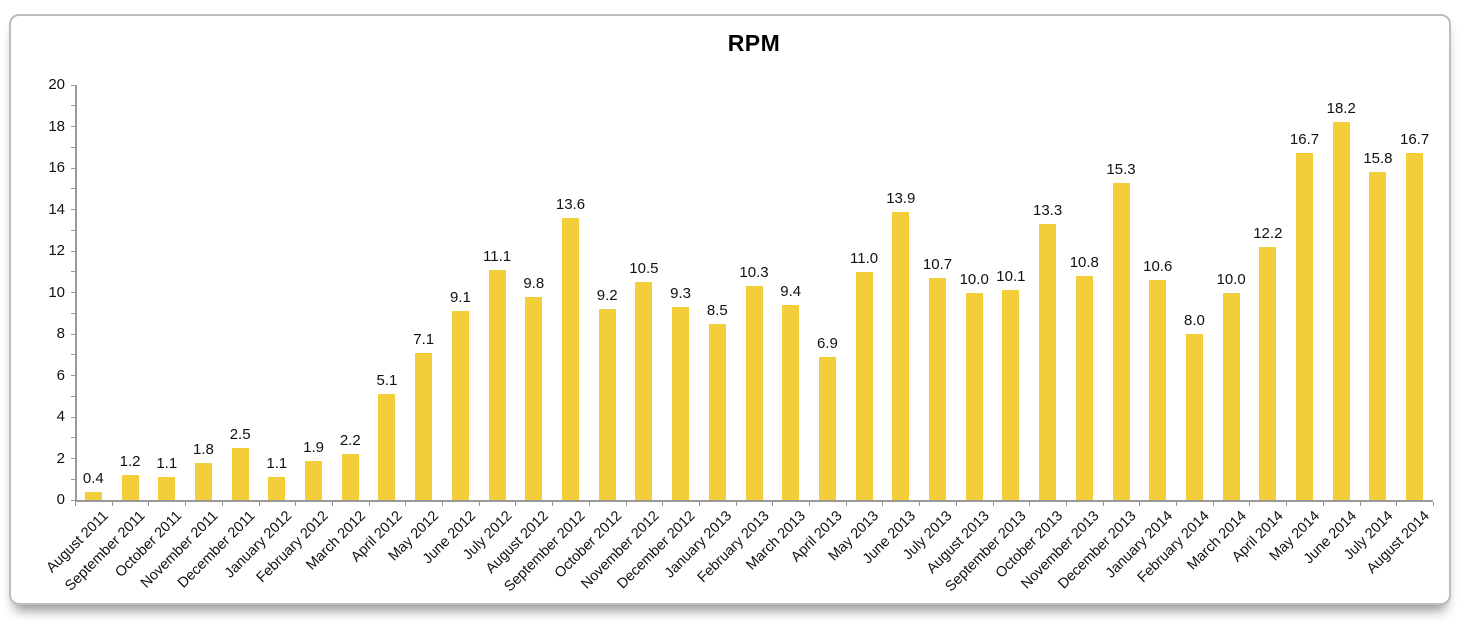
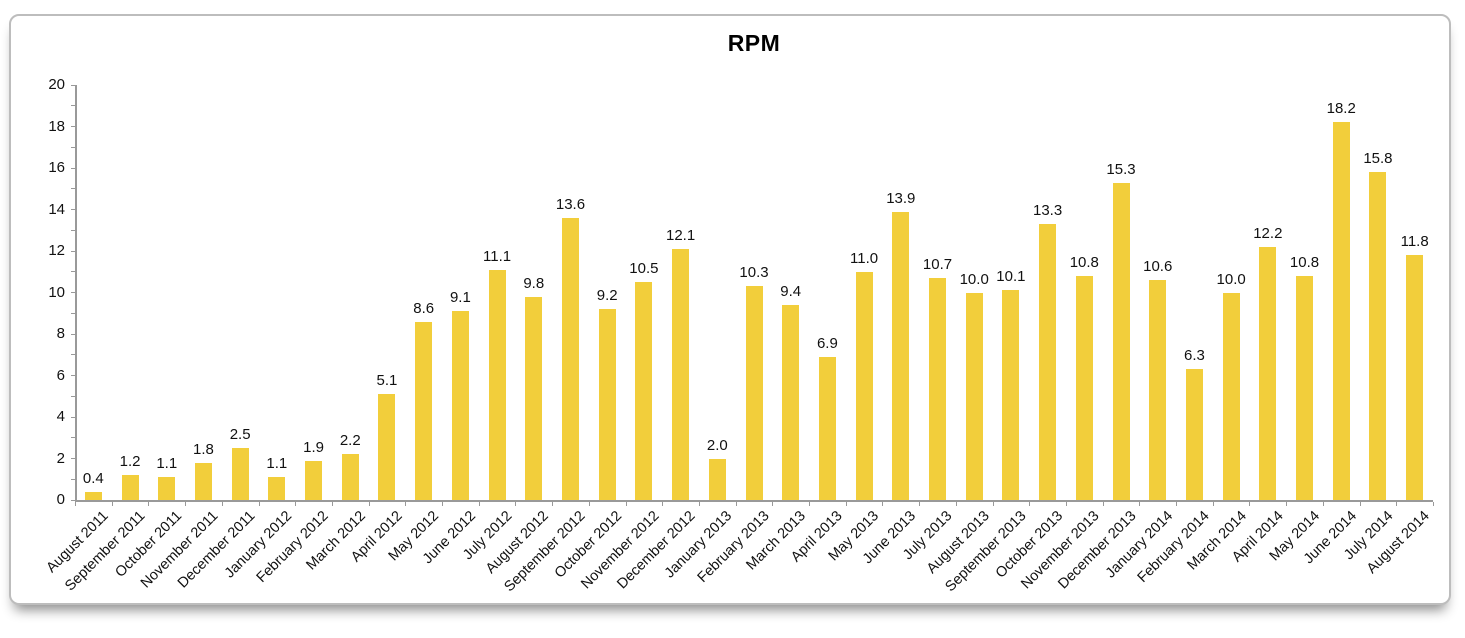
May 2012: 7.1 -> 8.6
December 2012: 9.3 -> 12.1
January 2013: 8.5 -> 2.0
February 2014: 8.0 -> 6.3
May 2014: 16.7 -> 10.8
August 2014: 16.7 -> 11.8
